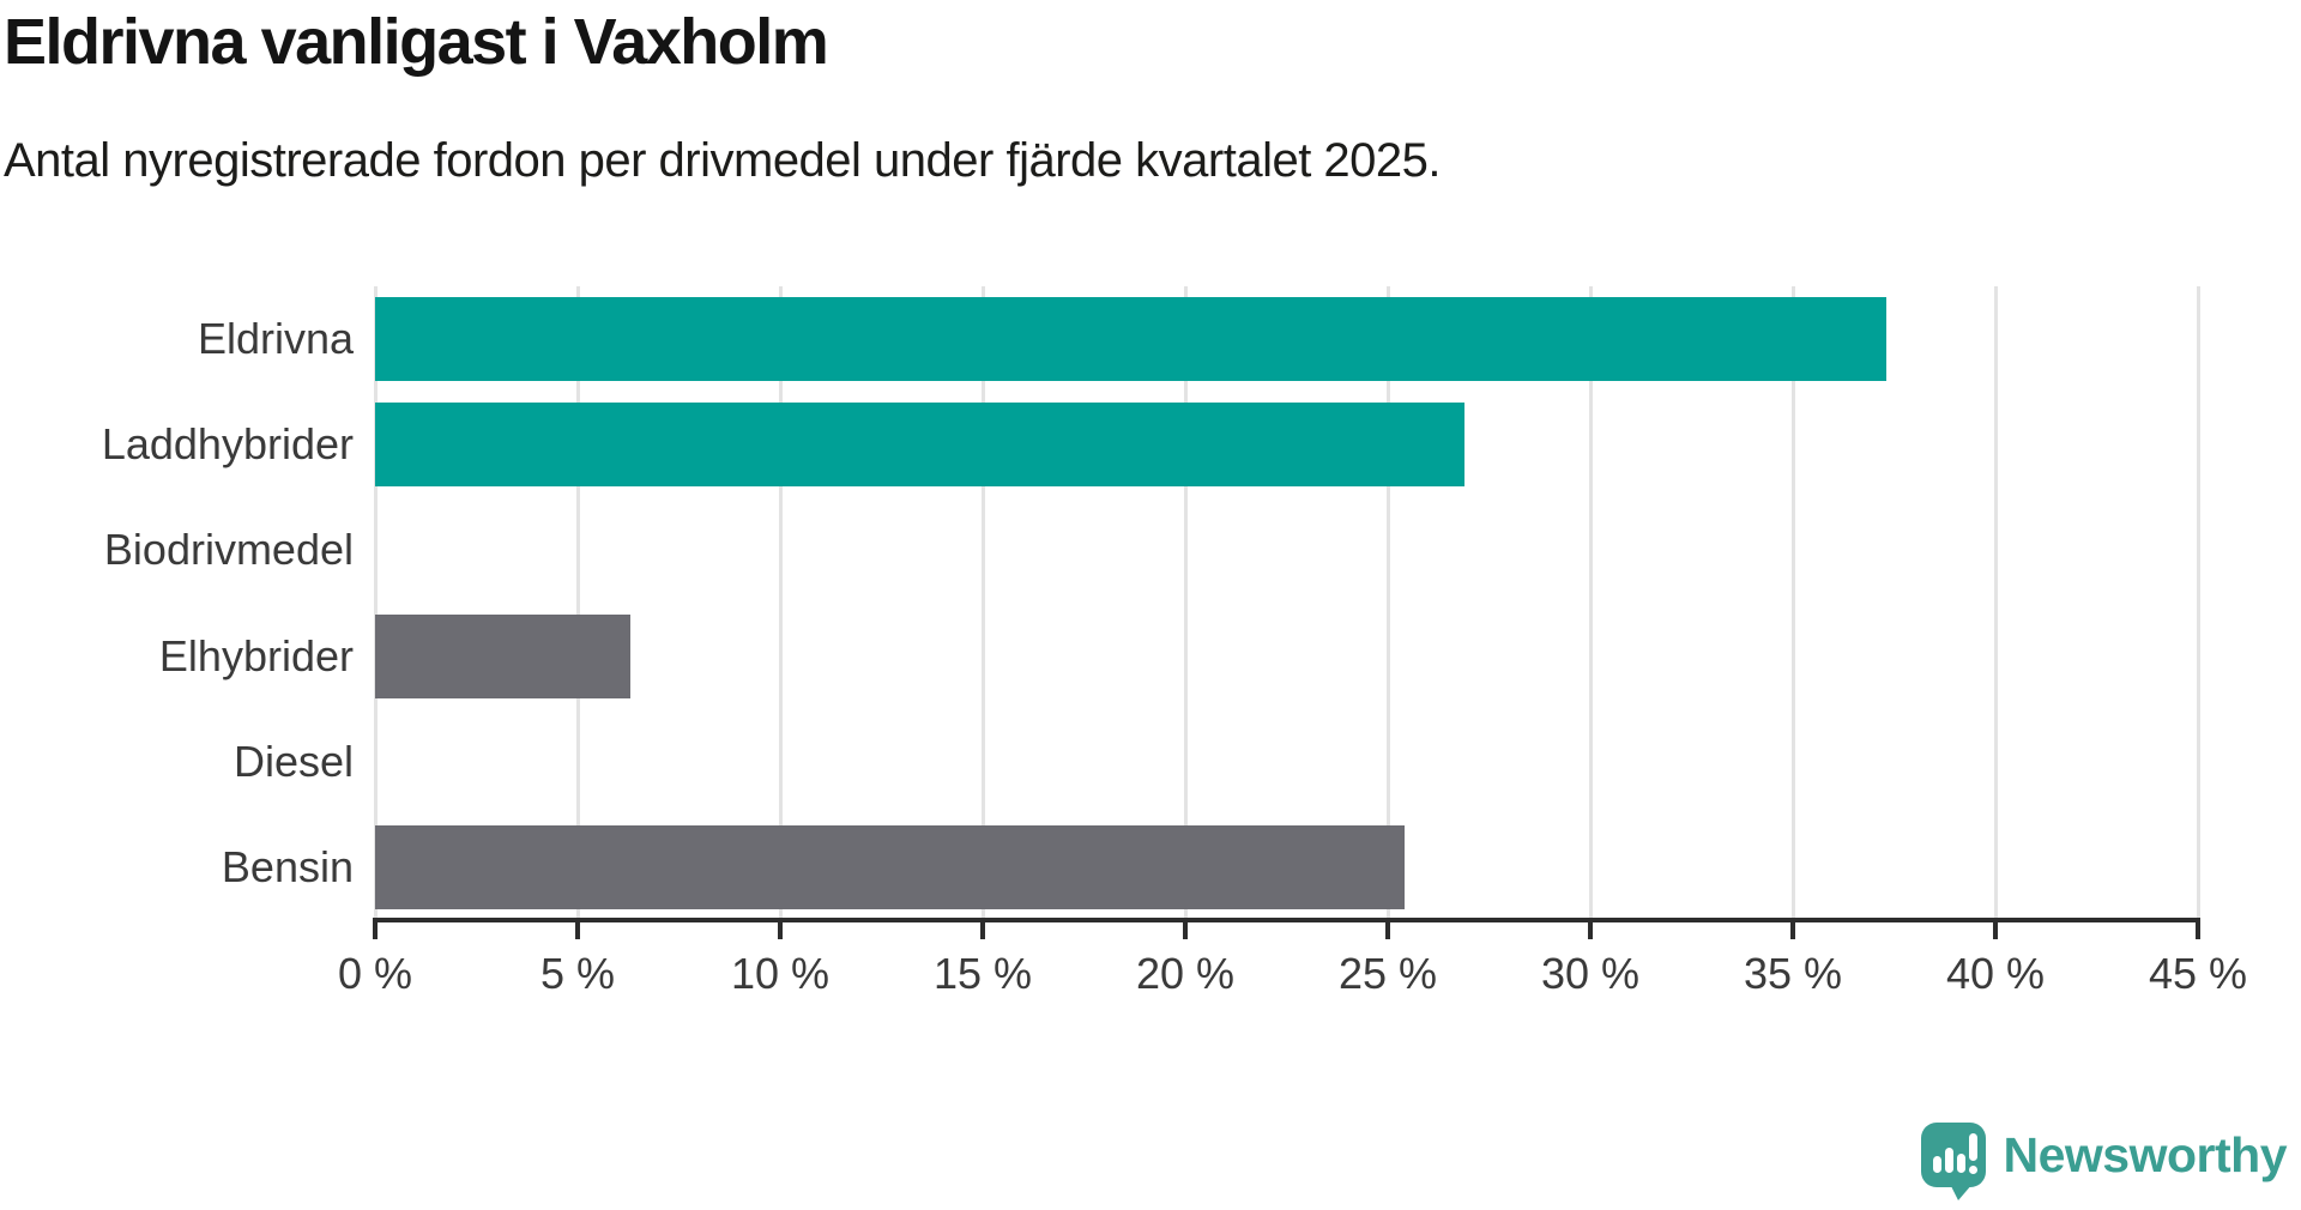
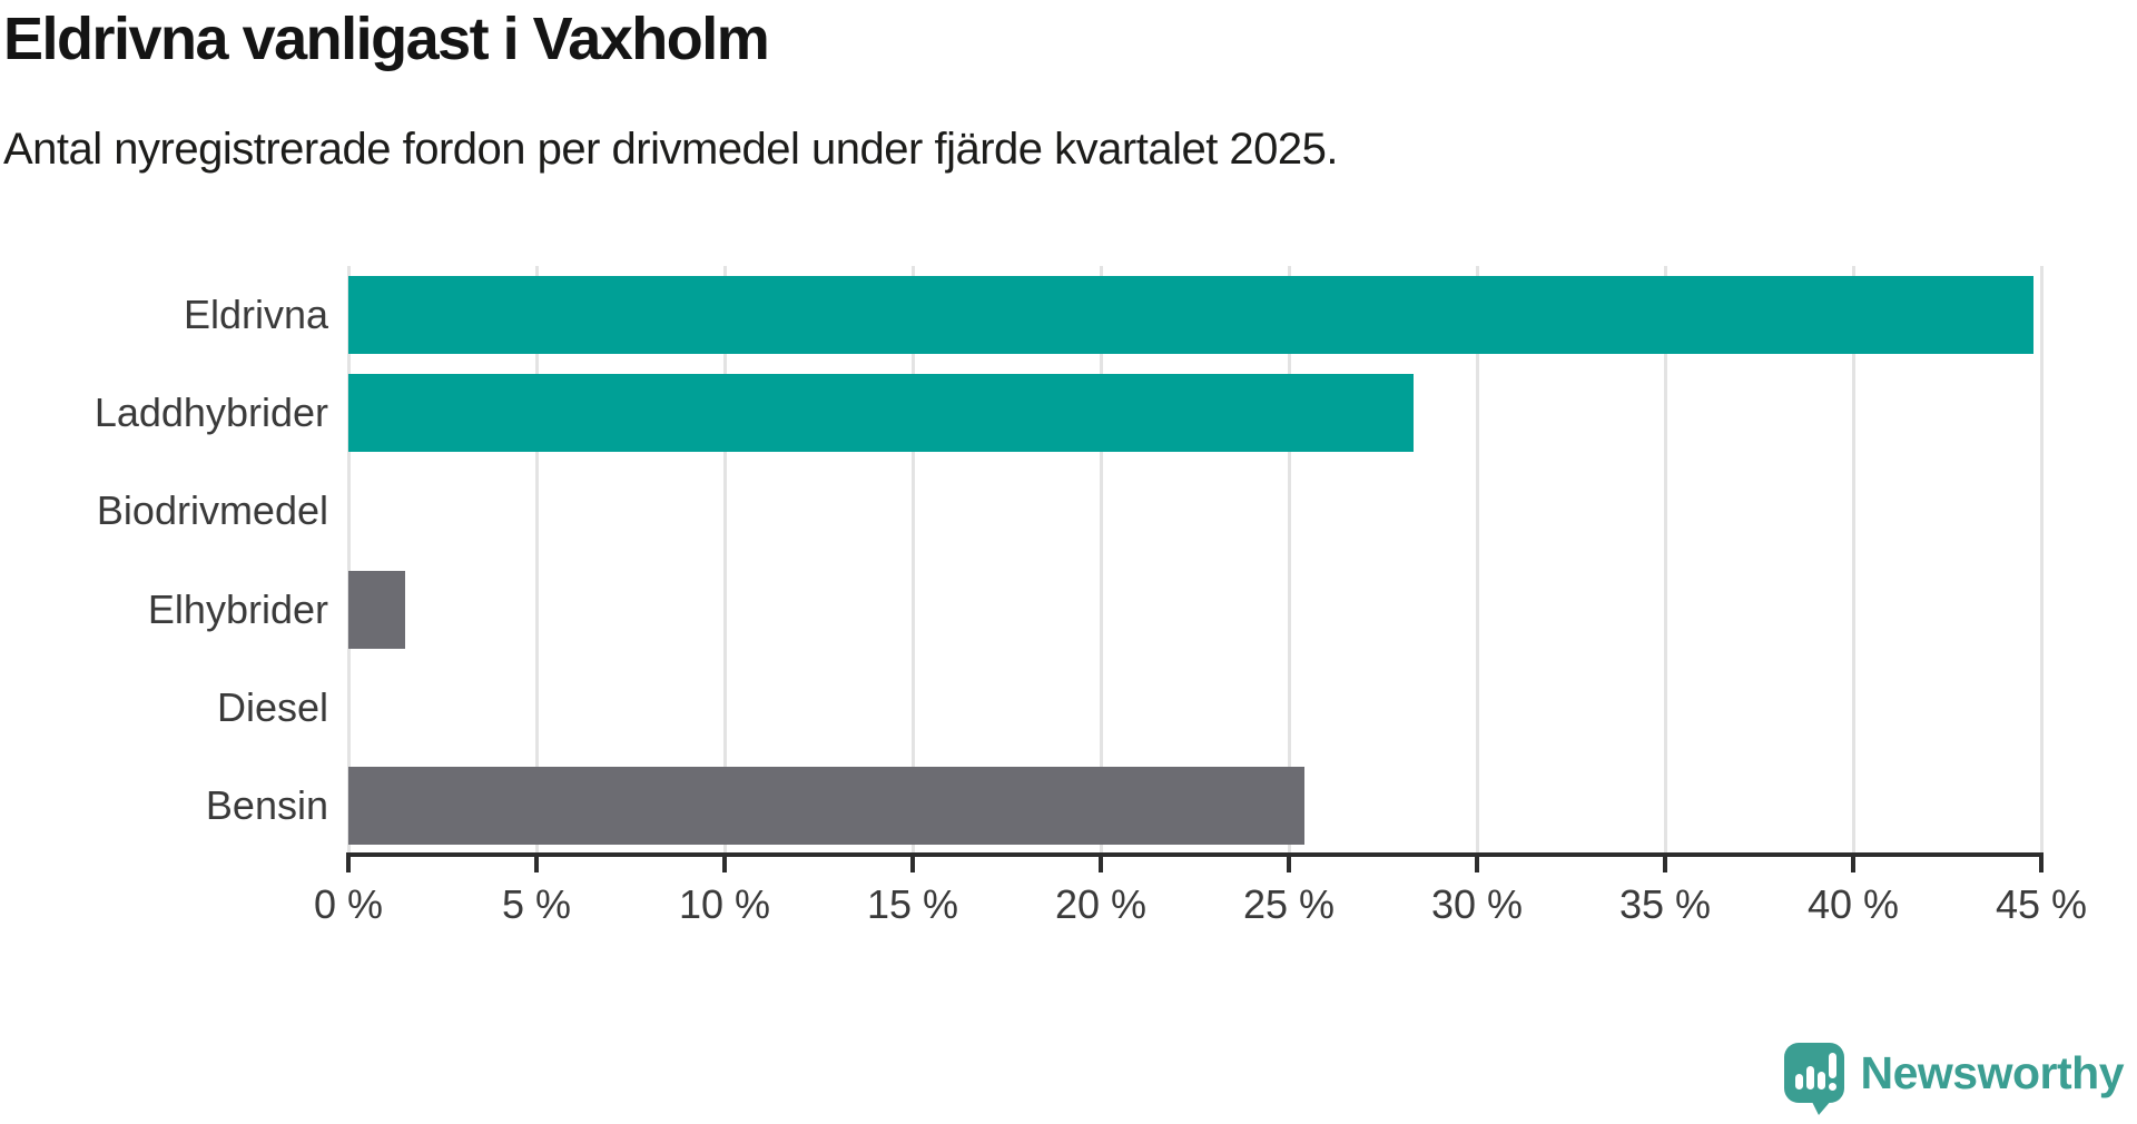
Eldrivna: 37.3% -> 44.8%
Laddhybrider: 26.9% -> 28.3%
Elhybrider: 6.3% -> 1.5%
